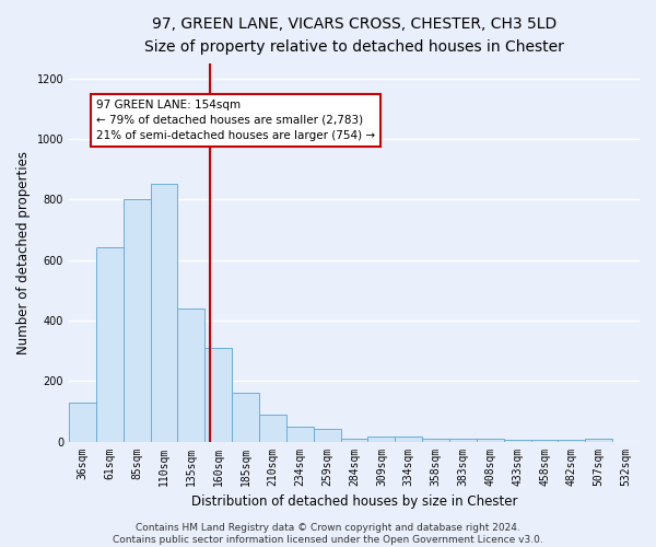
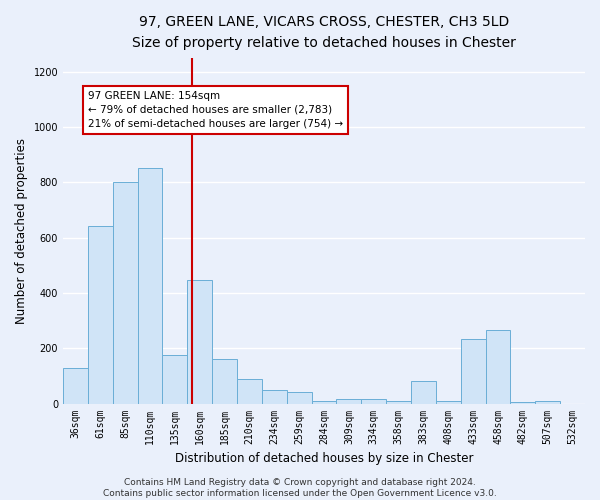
135sqm: 440 -> 175
160sqm: 310 -> 445
383sqm: 10 -> 80
433sqm: 5 -> 235
458sqm: 5 -> 265
